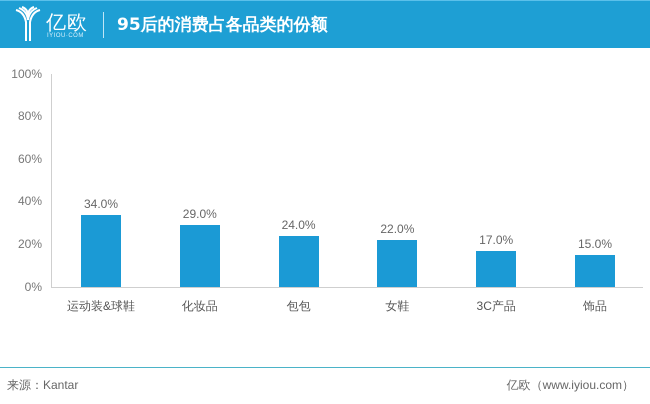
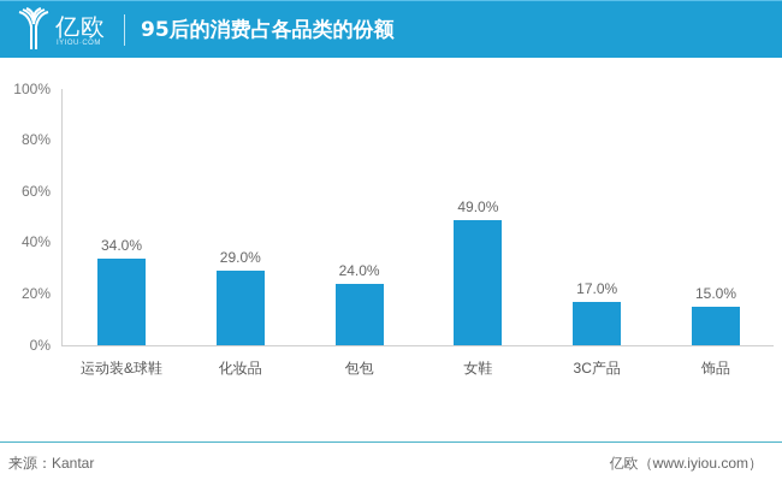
女鞋: 22.0% -> 49.0%
